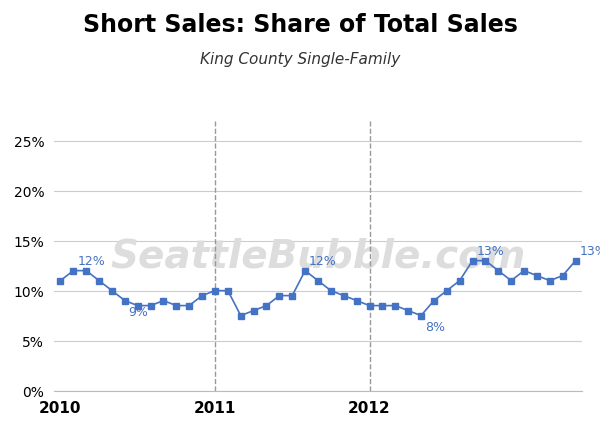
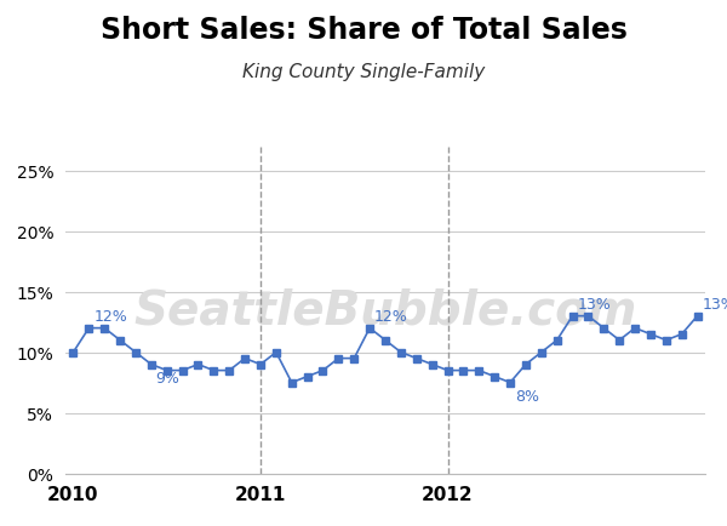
2010: 11.0% -> 10.0%
2011: 10.0% -> 9.0%
